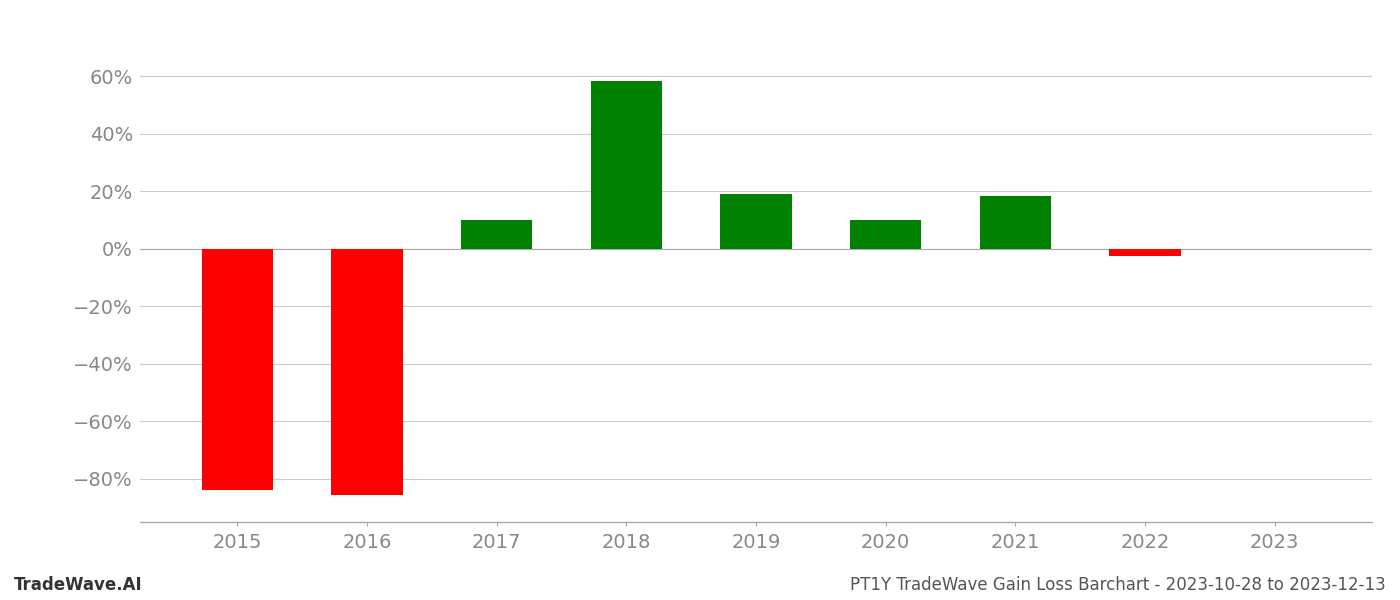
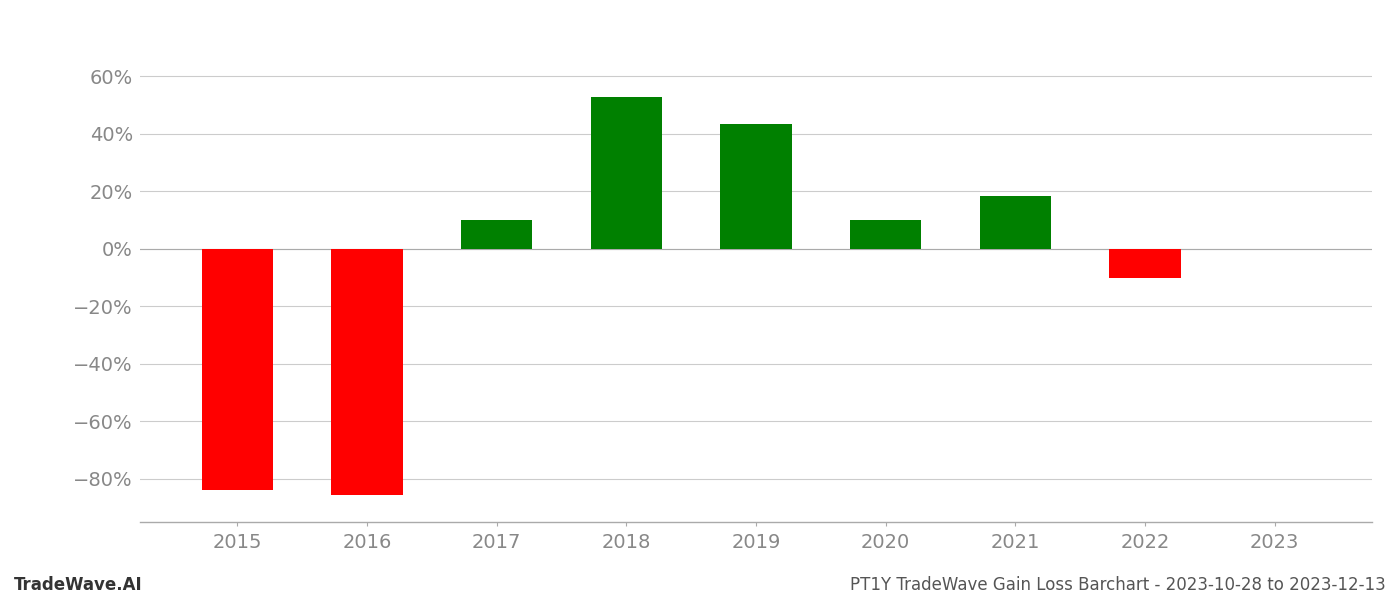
2018: 58.5% -> 53.0%
2019: 19.0% -> 43.5%
2022: -2.5% -> -10.0%
